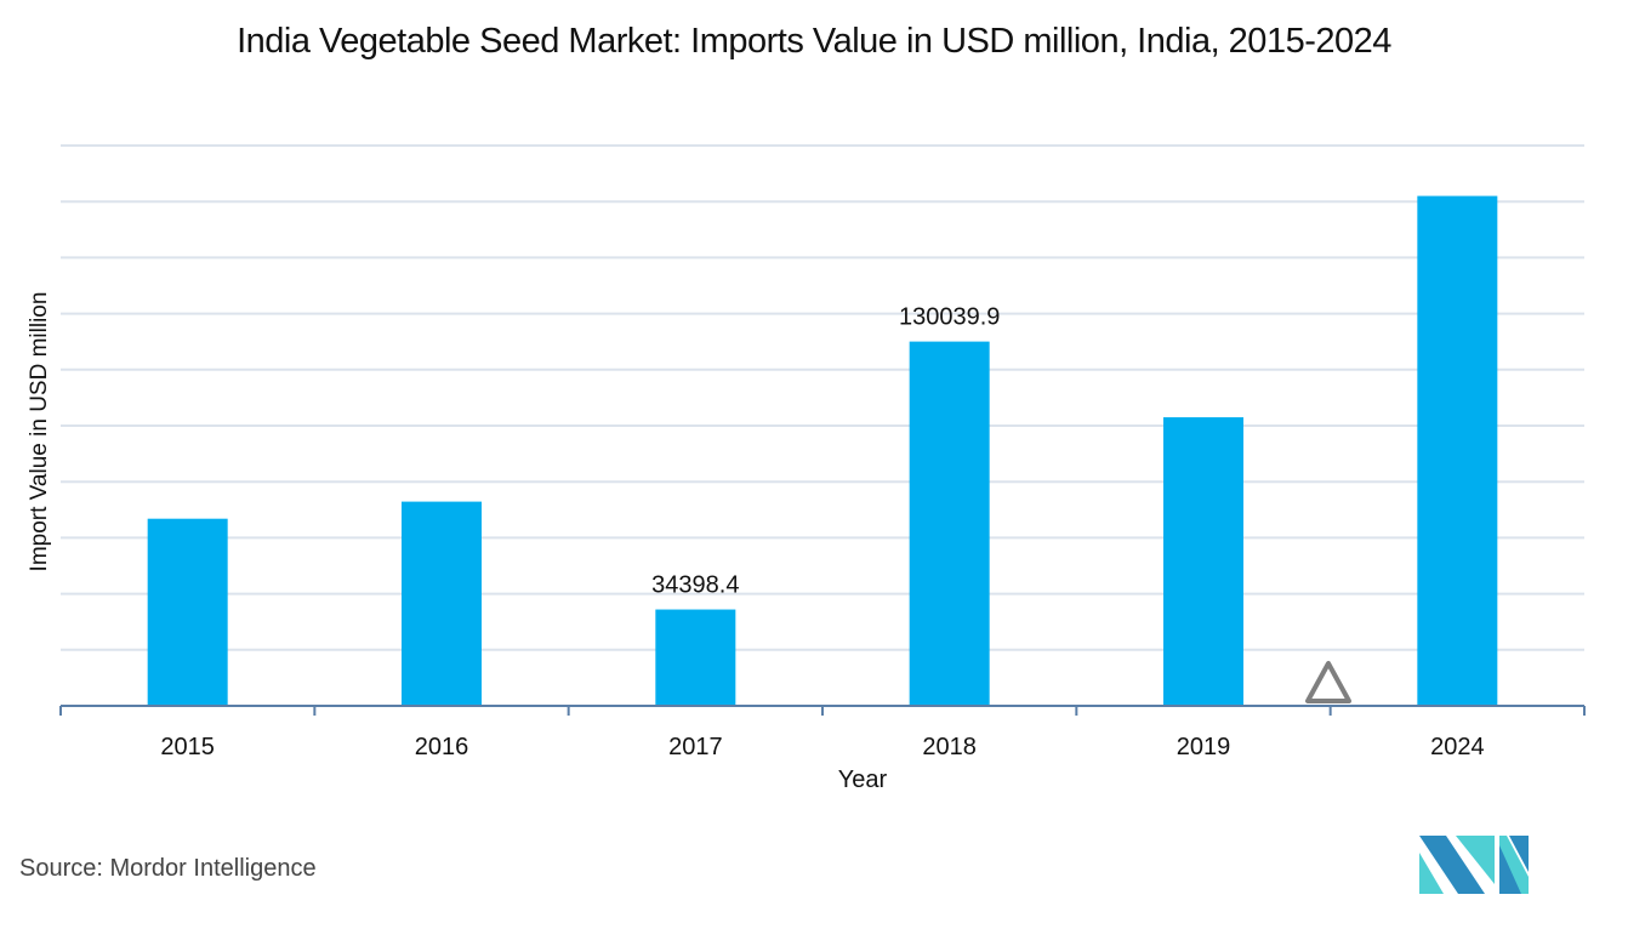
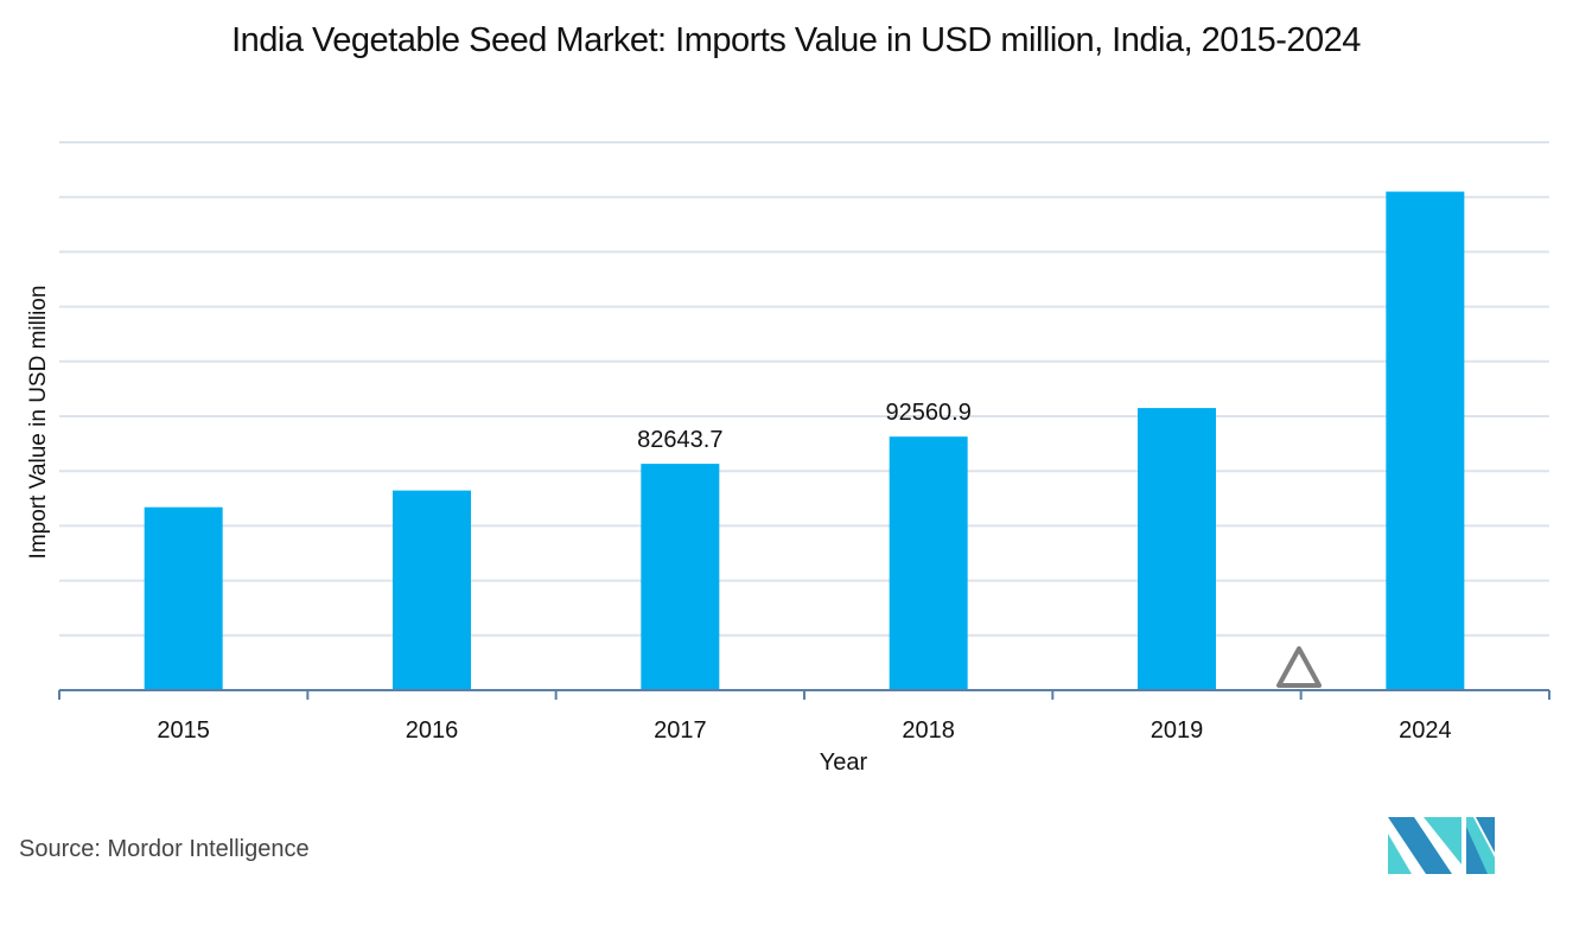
2017: 34398.4 -> 82643.7
2018: 130039.9 -> 92560.9
